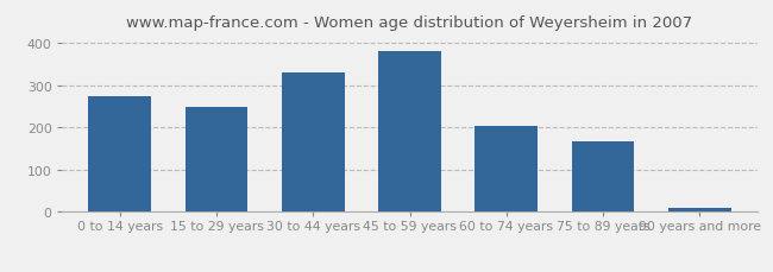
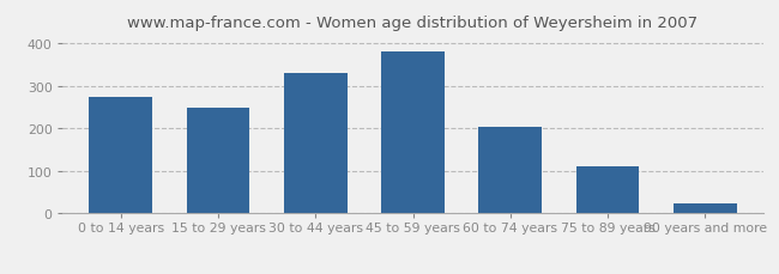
75 to 89 years: 168 -> 110
90 years and more: 10 -> 25
